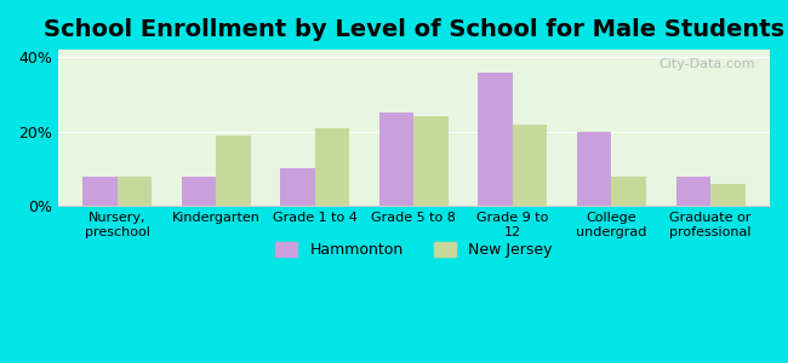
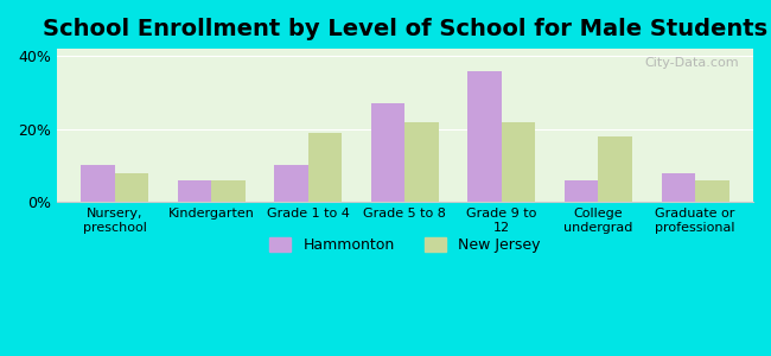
Hammonton/Nursery, preschool: 8% -> 10%
Hammonton/Kindergarten: 8% -> 6%
New Jersey/Kindergarten: 19% -> 6%
New Jersey/Grade 1 to 4: 21% -> 19%
Hammonton/Grade 5 to 8: 25% -> 27%
New Jersey/Grade 5 to 8: 24% -> 22%
Hammonton/College undergrad: 20% -> 6%
New Jersey/College undergrad: 8% -> 18%
